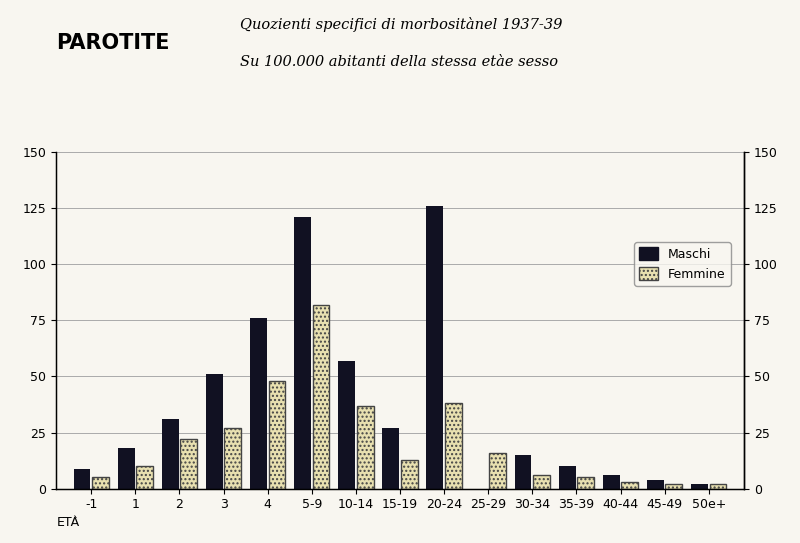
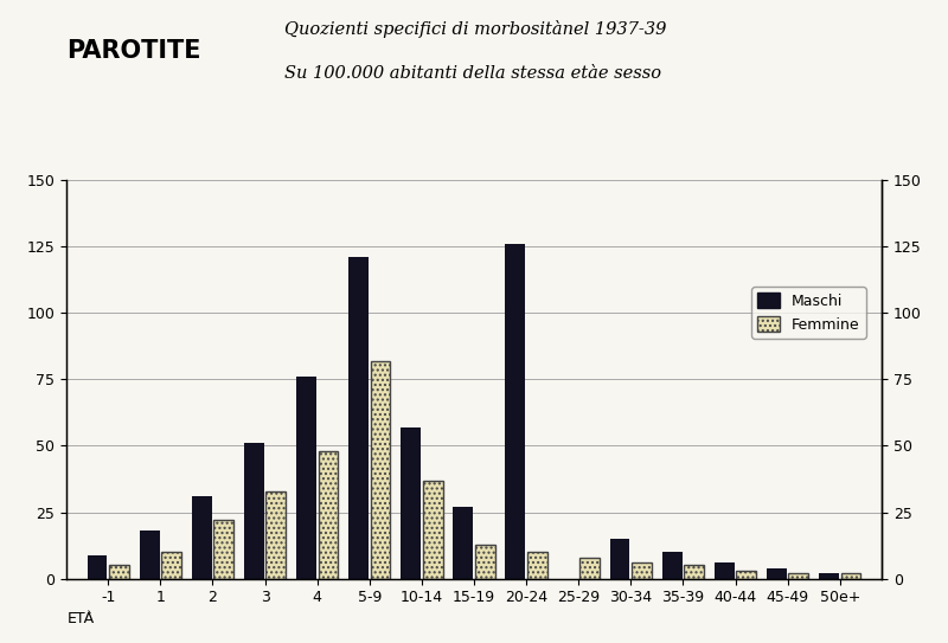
Femmine/3: 27 -> 33
Femmine/20-24: 38 -> 10
Femmine/25-29: 16 -> 8
